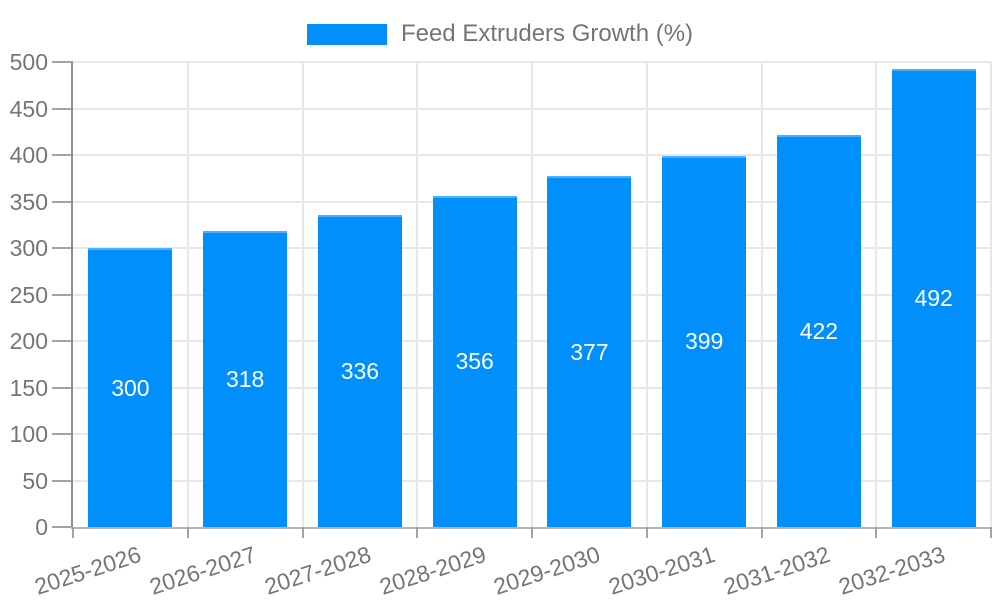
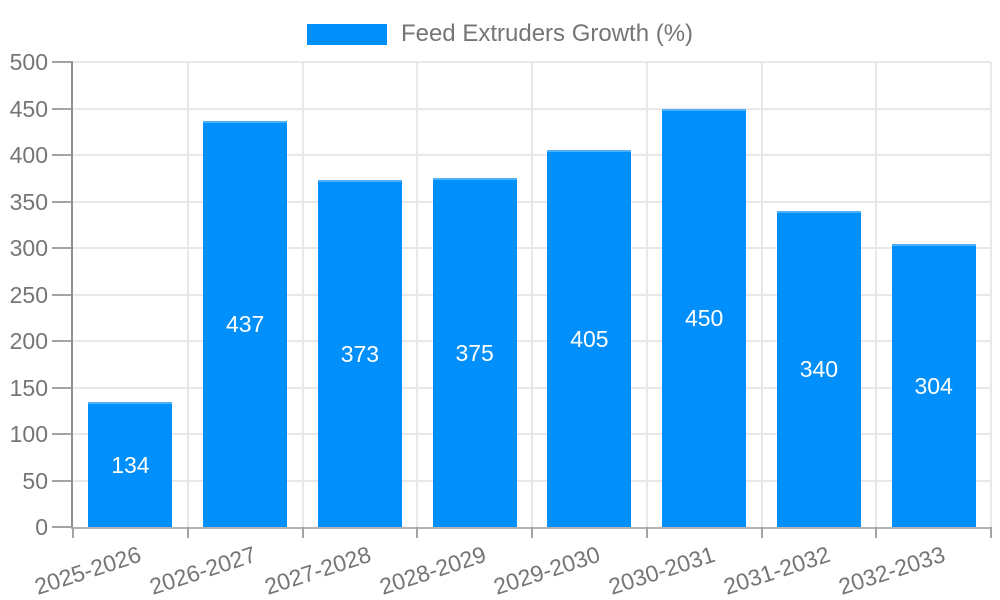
2025-2026: 300 -> 134
2026-2027: 318 -> 437
2027-2028: 336 -> 373
2028-2029: 356 -> 375
2029-2030: 377 -> 405
2030-2031: 399 -> 450
2031-2032: 422 -> 340
2032-2033: 492 -> 304
